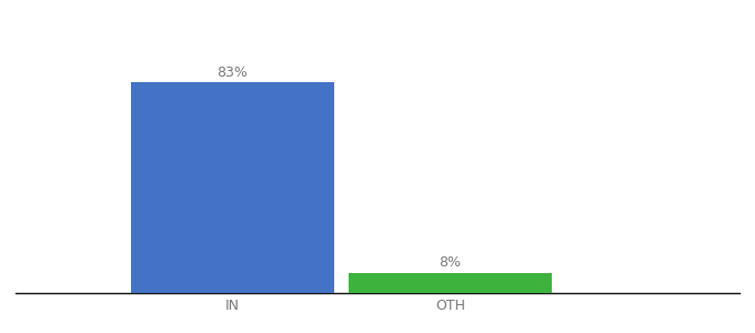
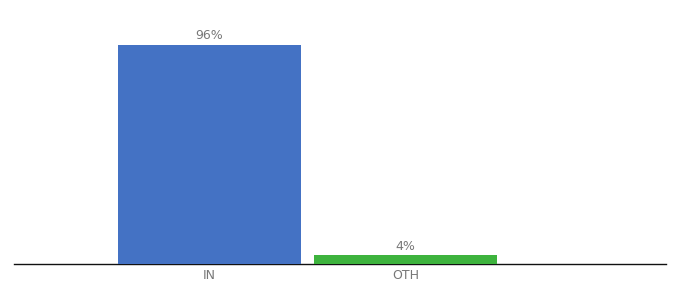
IN: 83% -> 96%
OTH: 8% -> 4%
